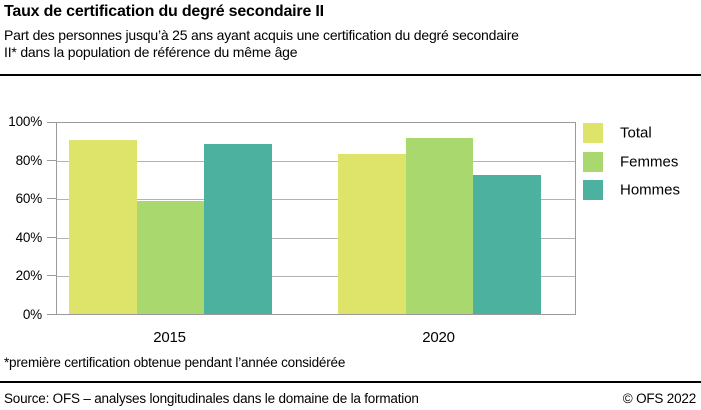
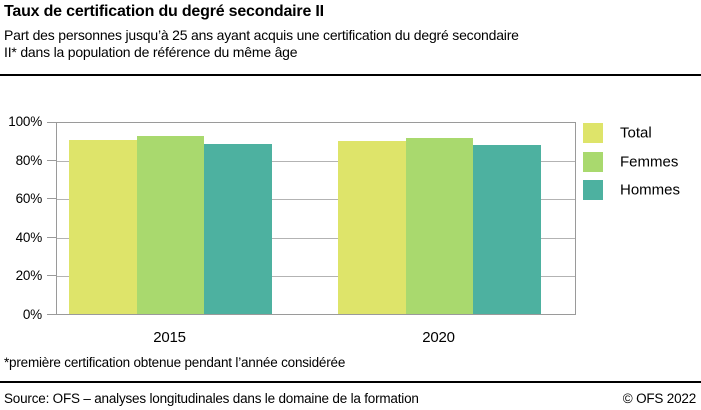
Femmes/2015: 59% -> 93%
Total/2020: 84% -> 90%
Hommes/2020: 73% -> 88%
